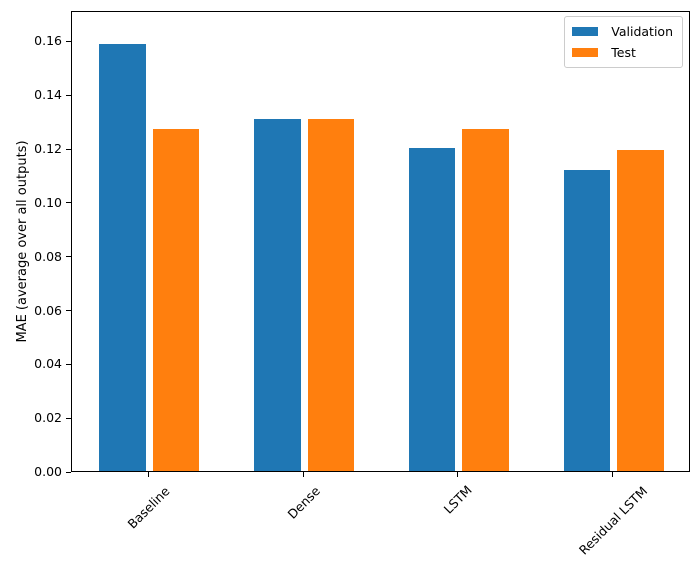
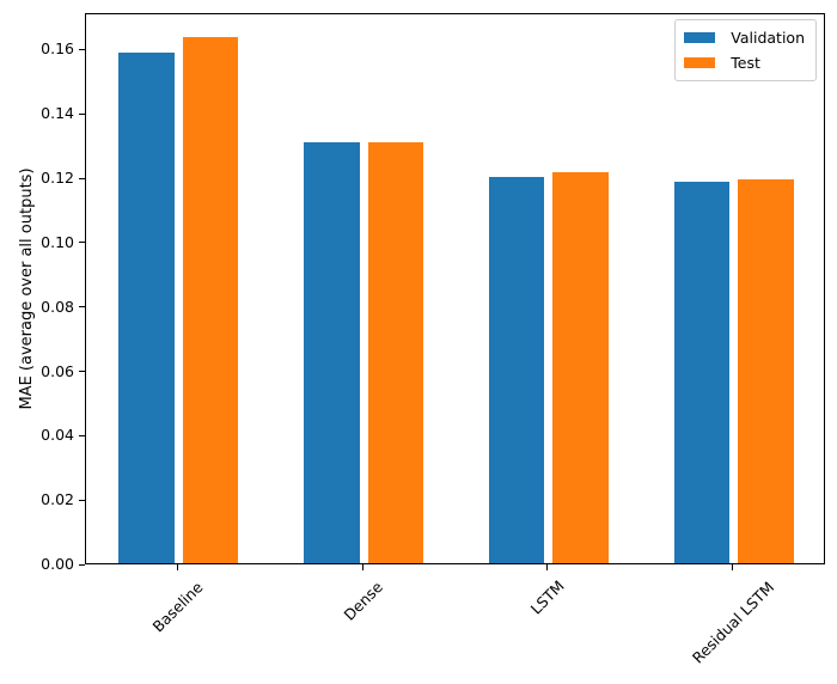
Test/Baseline: 0.127 -> 0.164
Test/LSTM: 0.127 -> 0.121
Validation/Residual LSTM: 0.112 -> 0.118
